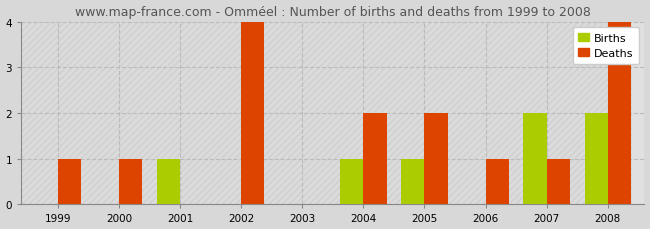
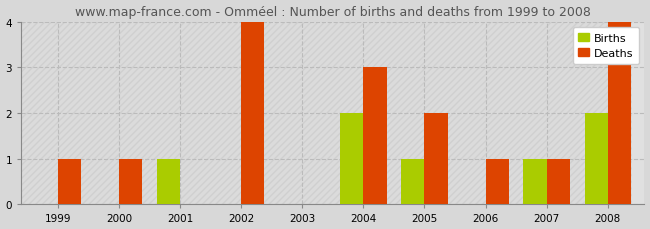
Births/2004: 1 -> 2
Deaths/2004: 2 -> 3
Births/2007: 2 -> 1
